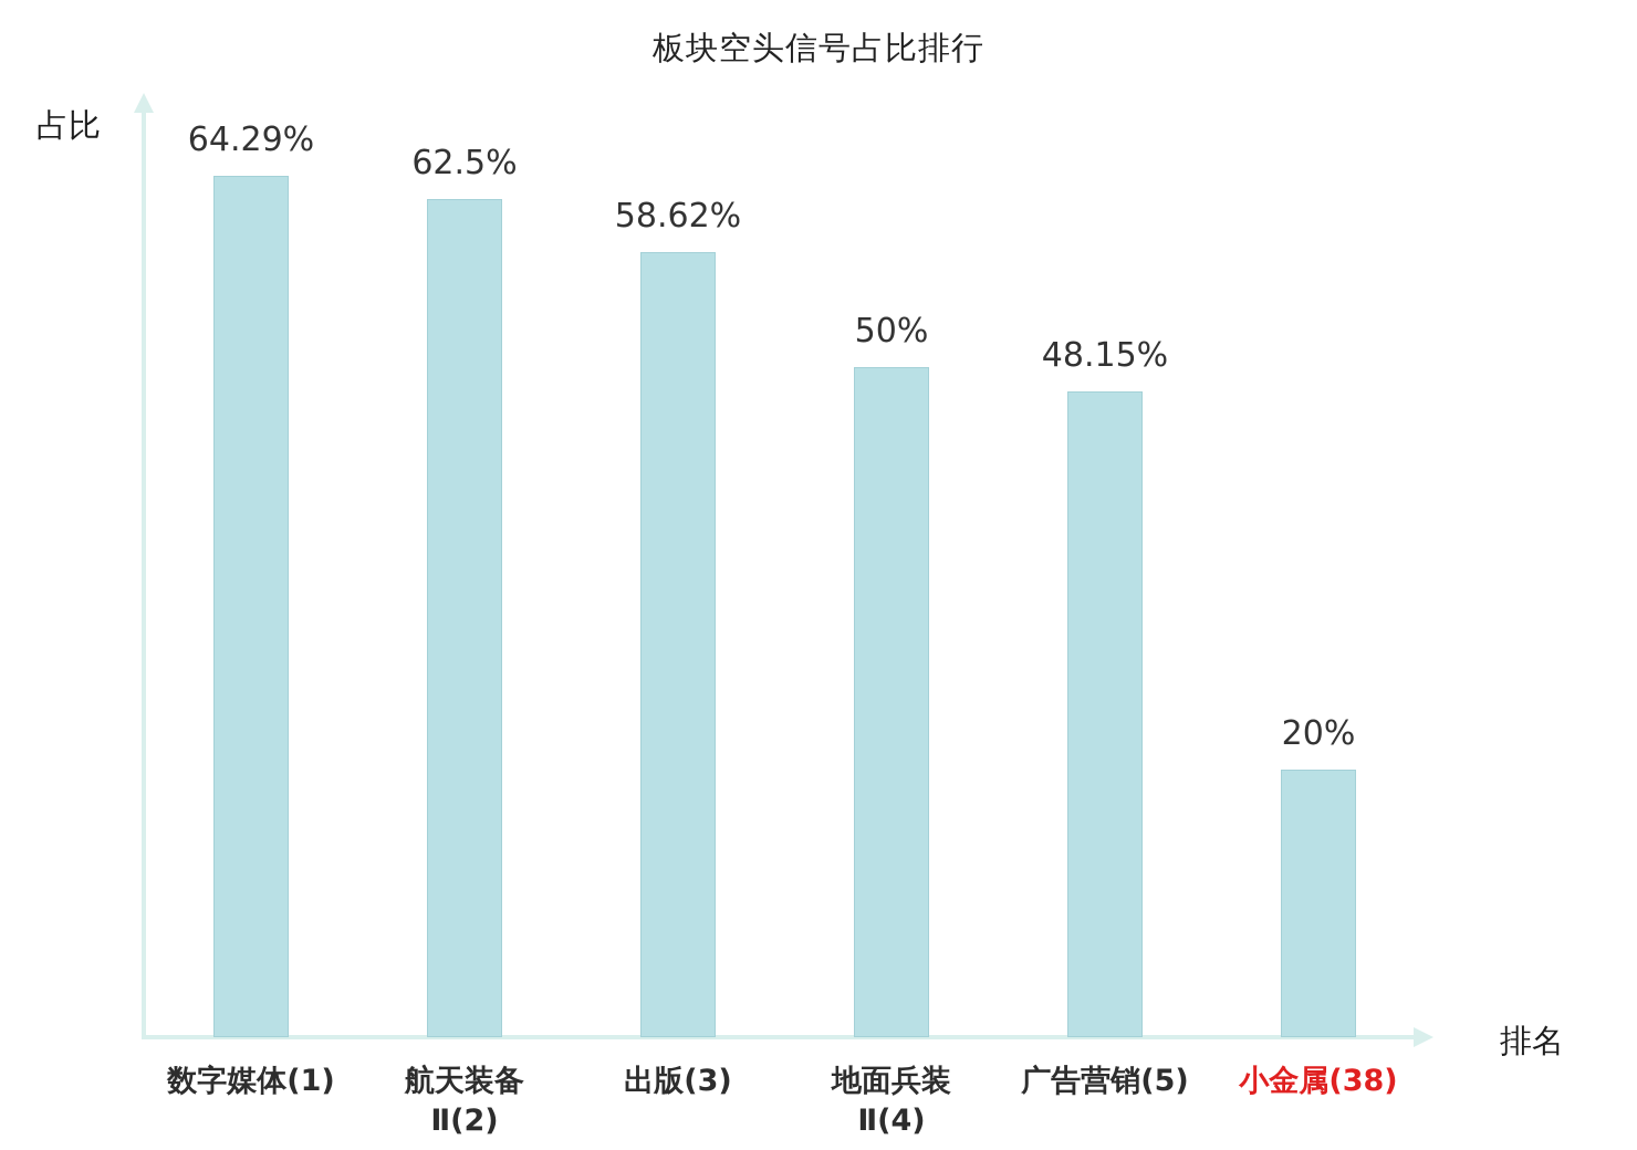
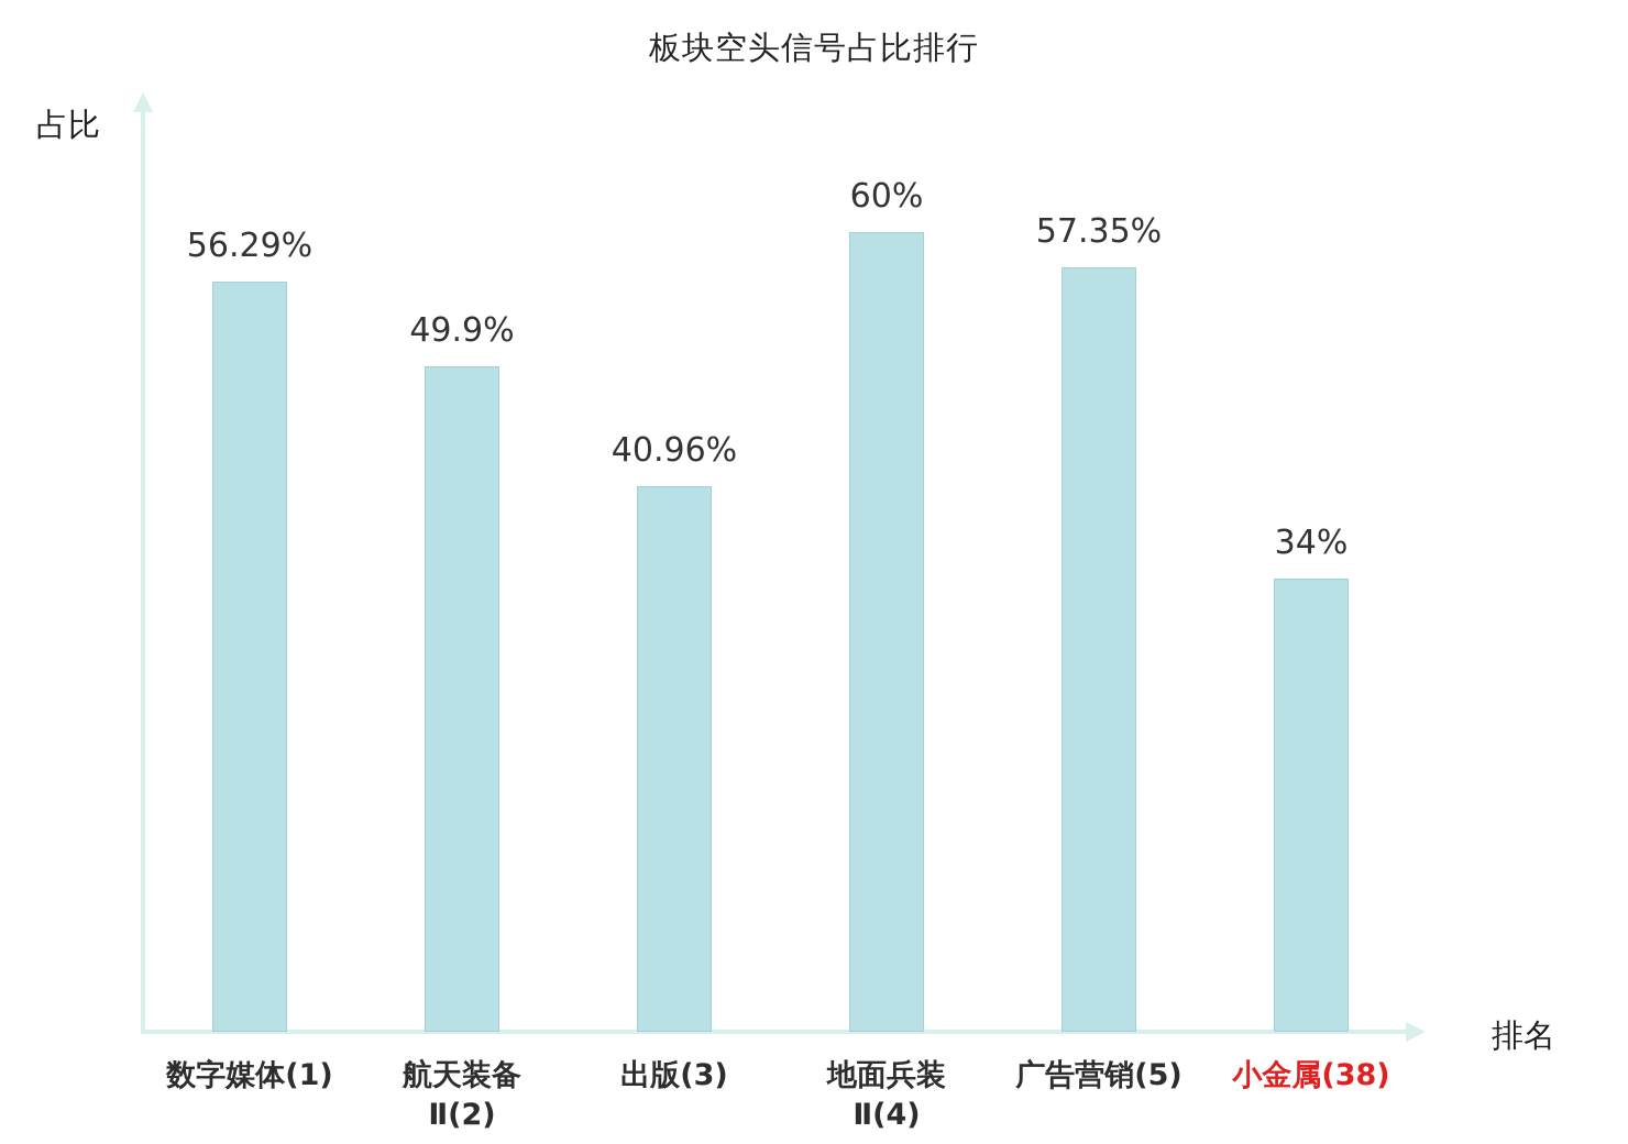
数字媒体(1): 64.29% -> 56.29%
航天装备 Ⅱ(2): 62.5% -> 49.9%
出版(3): 58.62% -> 40.96%
地面兵装 Ⅱ(4): 50% -> 60%
广告营销(5): 48.15% -> 57.35%
小金属(38): 20% -> 34%
